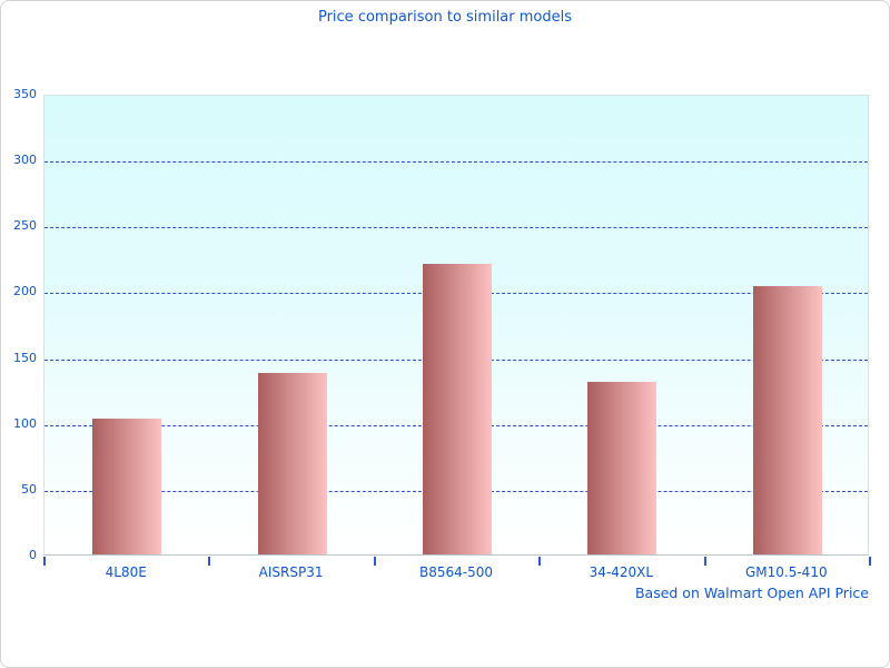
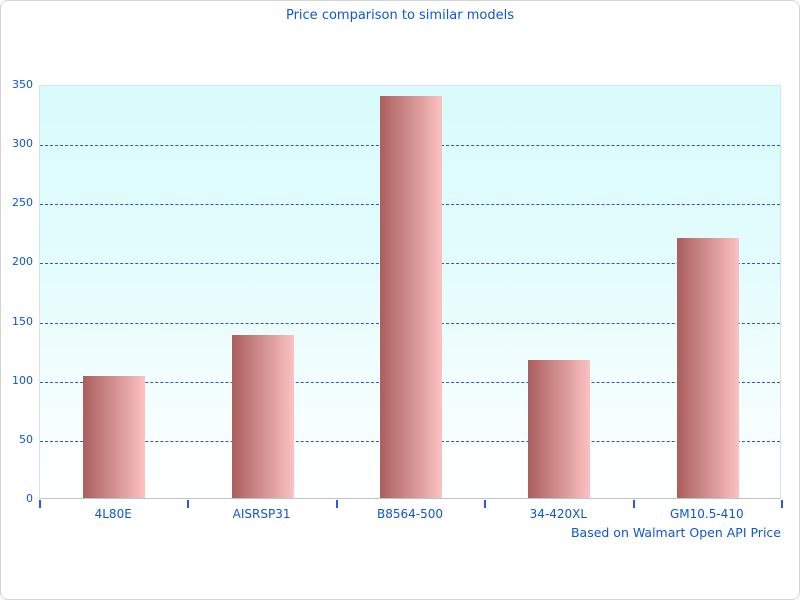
B8564-500: 221 -> 340
34-420XL: 131 -> 117
GM10.5-410: 204 -> 220
